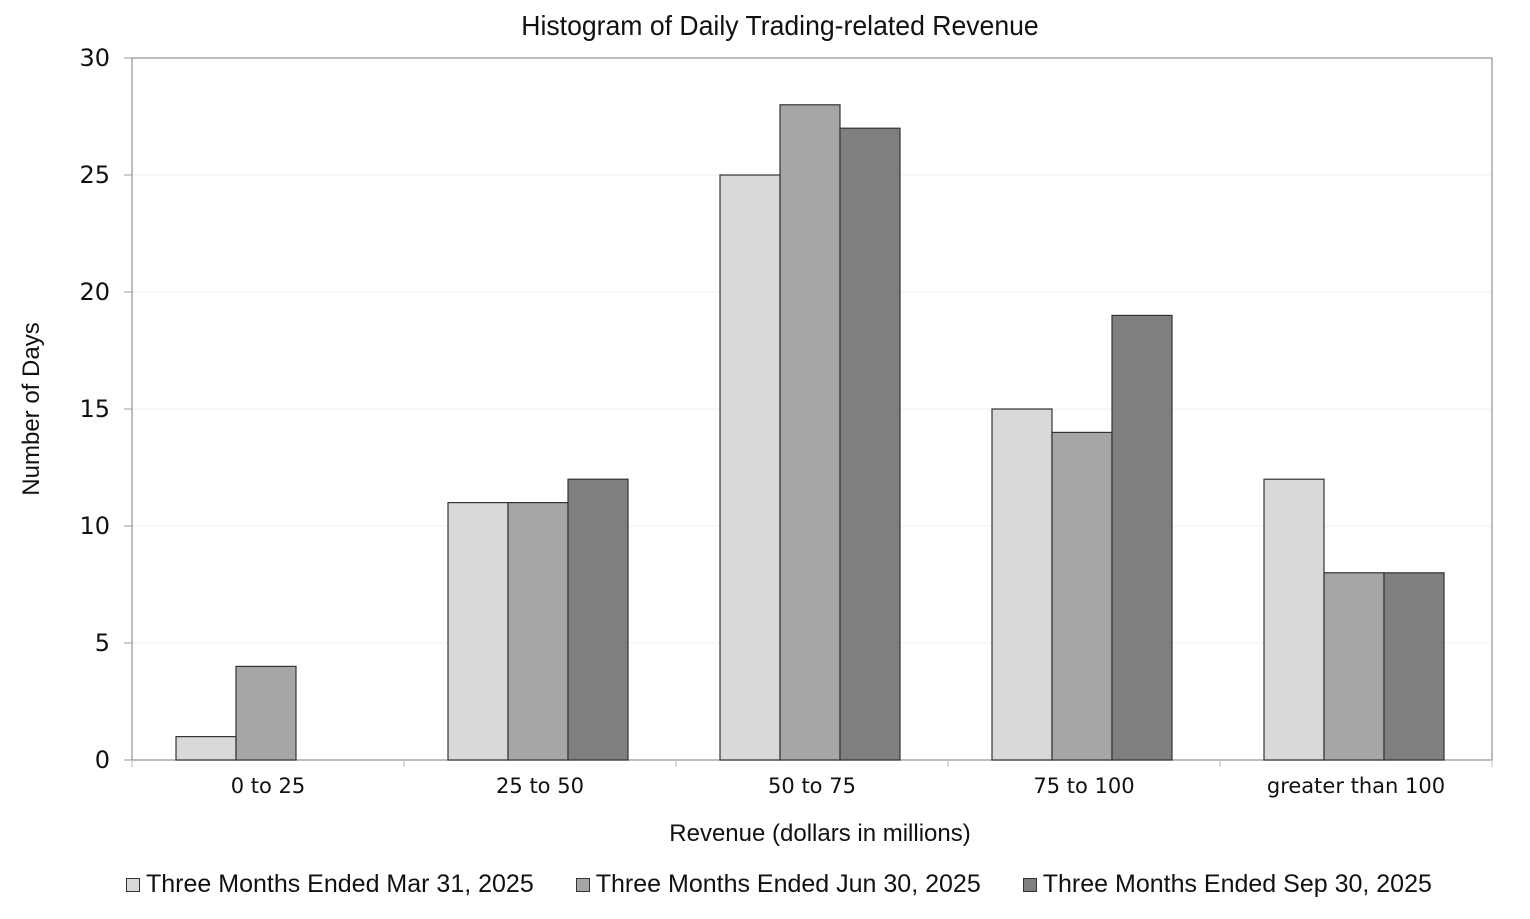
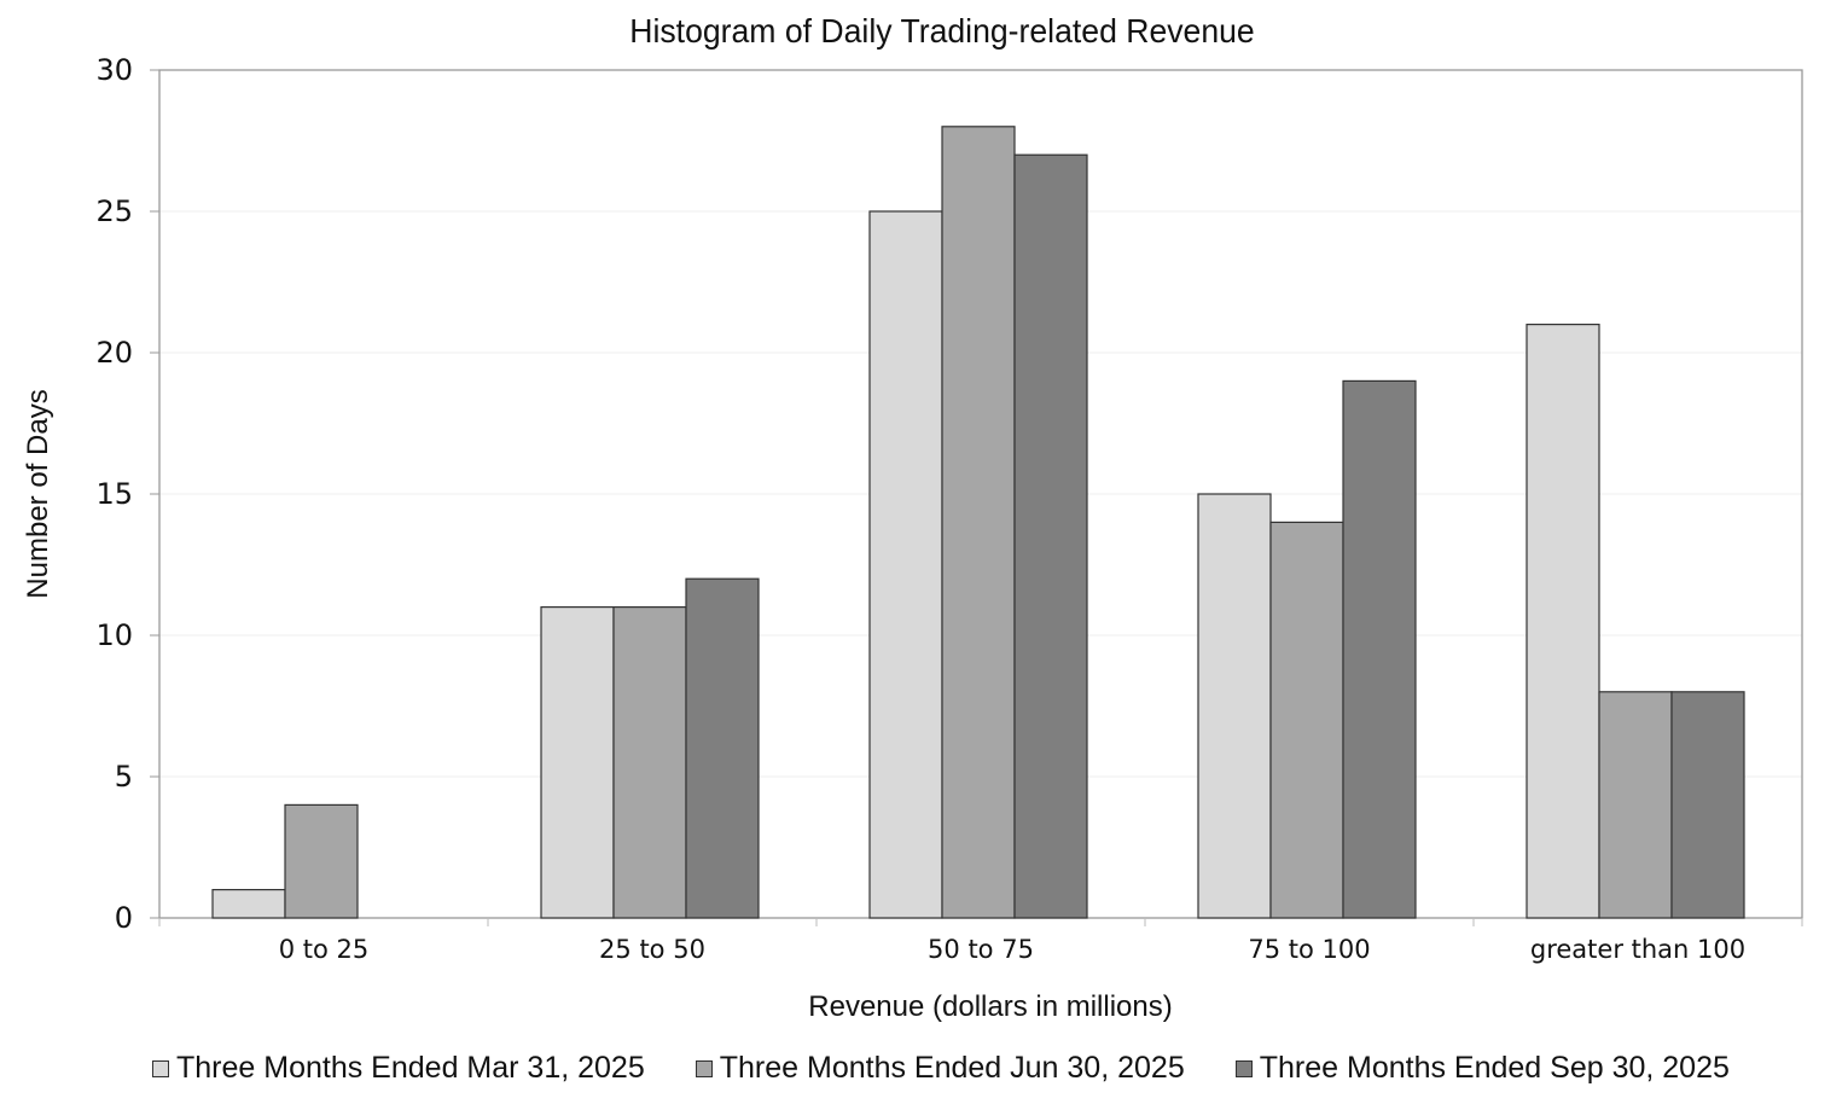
Three Months Ended Mar 31, 2025/greater than 100: 12 -> 21
